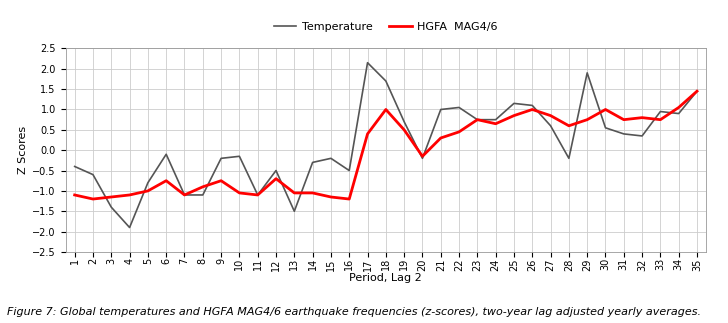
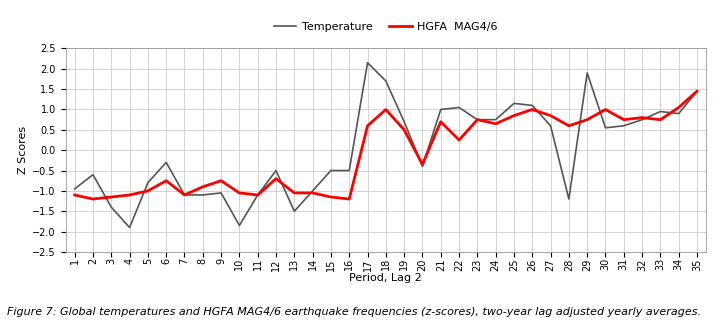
Temperature/1: -0.40 -> -0.95
Temperature/6: -0.10 -> -0.30
Temperature/9: -0.20 -> -1.05
Temperature/10: -0.15 -> -1.85
Temperature/14: -0.30 -> -1.00
Temperature/15: -0.20 -> -0.50
HGFA MAG4/6/17: 0.40 -> 0.60
Temperature/20: -0.20 -> -0.40
HGFA MAG4/6/20: -0.15 -> -0.35
HGFA MAG4/6/21: 0.30 -> 0.70
HGFA MAG4/6/22: 0.45 -> 0.25
Temperature/28: -0.20 -> -1.20
Temperature/31: 0.40 -> 0.60
Temperature/32: 0.35 -> 0.75
